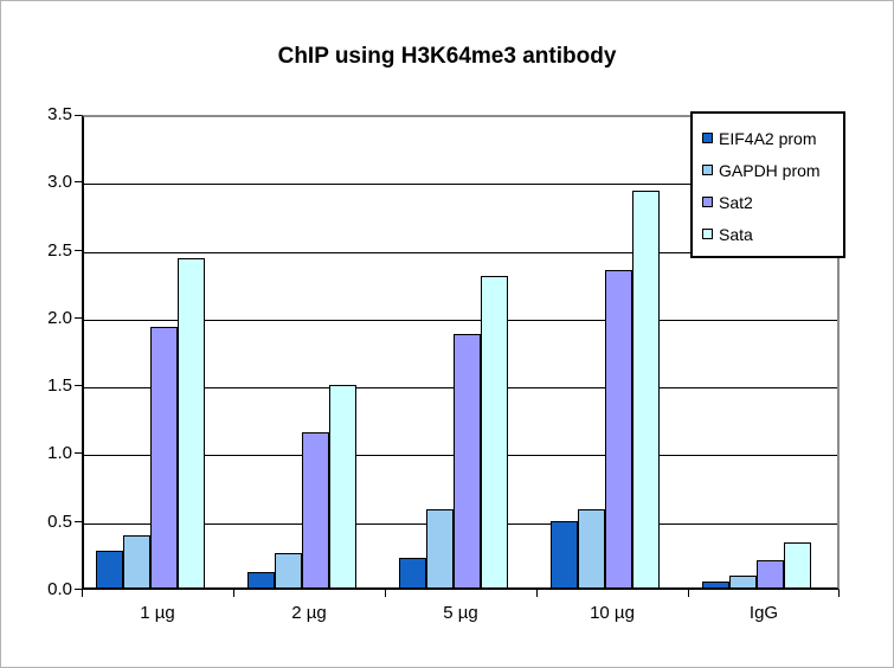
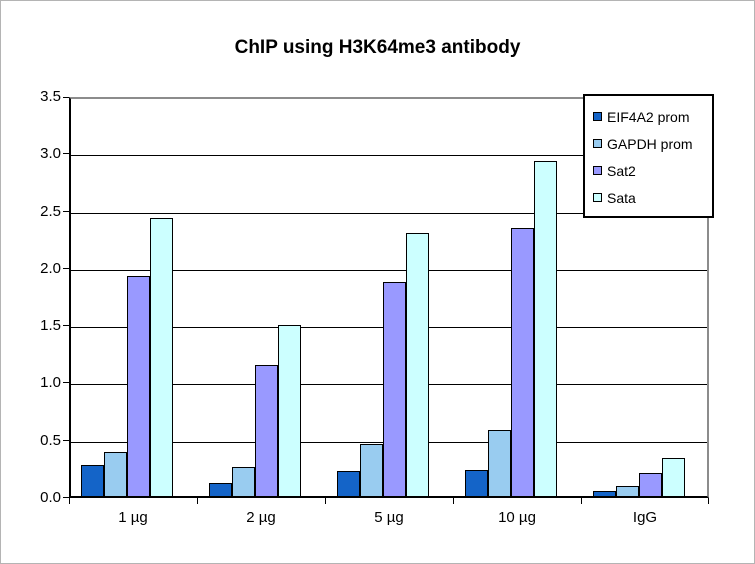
GAPDH prom/5 µg: 0.58 -> 0.45
EIF4A2 prom/10 µg: 0.49 -> 0.23
